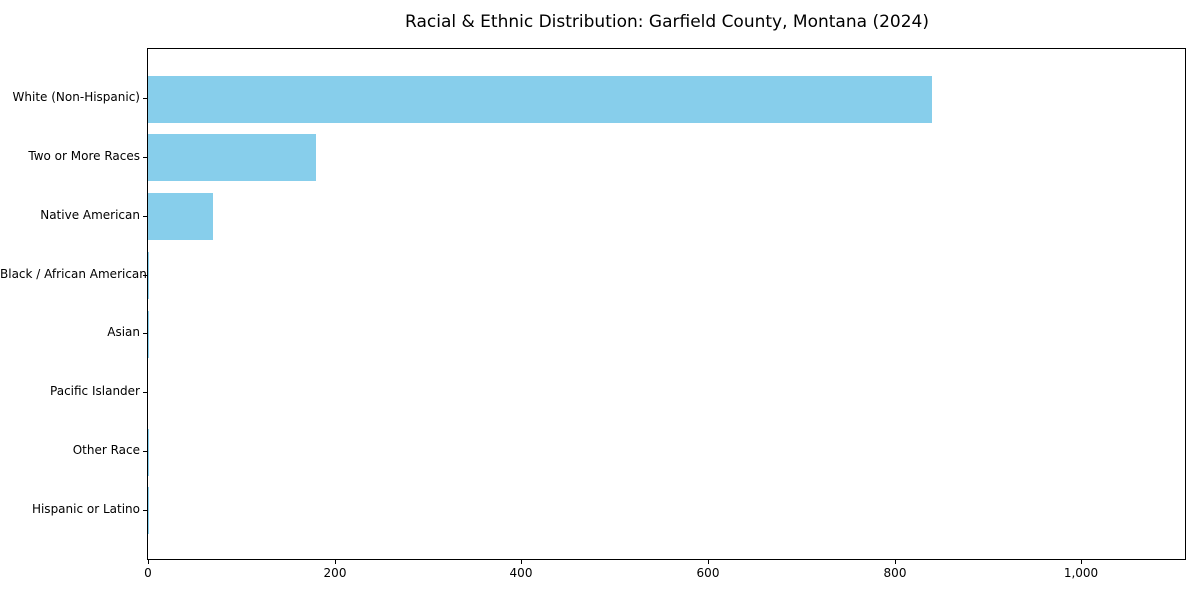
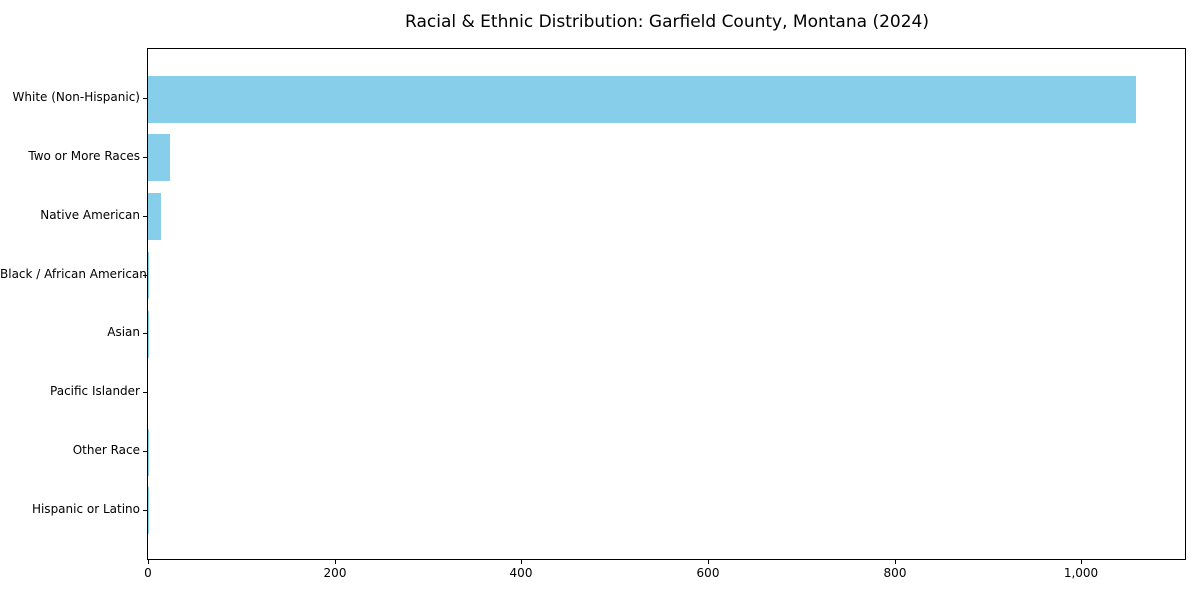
White (Non-Hispanic): 840 -> 1060
Two or More Races: 180 -> 20
Native American: 70 -> 10
